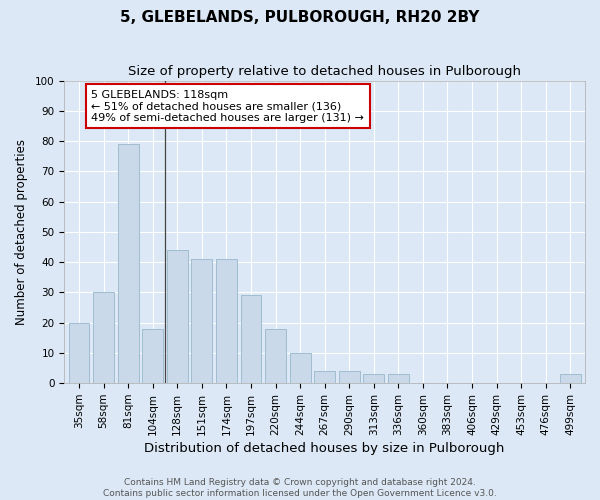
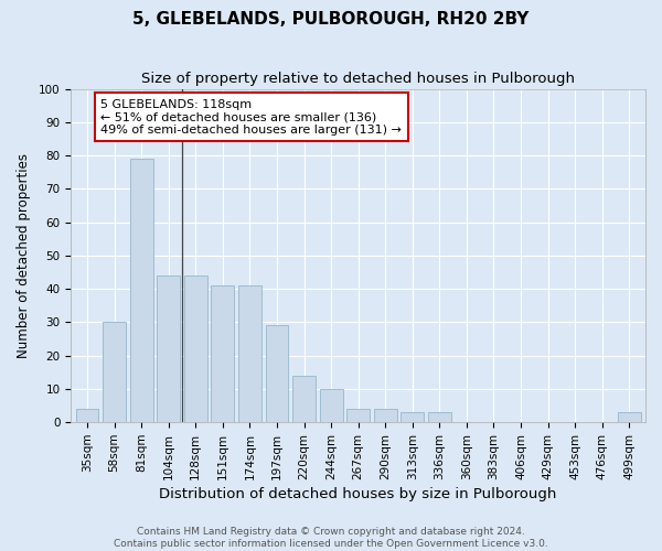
35sqm: 20 -> 4
104sqm: 18 -> 44
220sqm: 18 -> 14
